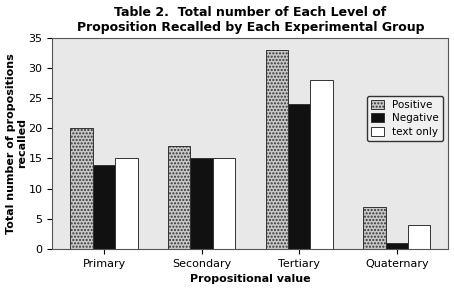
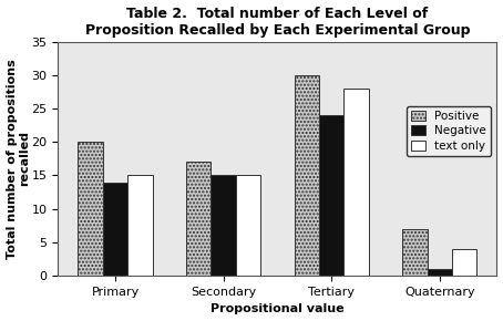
Positive/Tertiary: 33 -> 30
